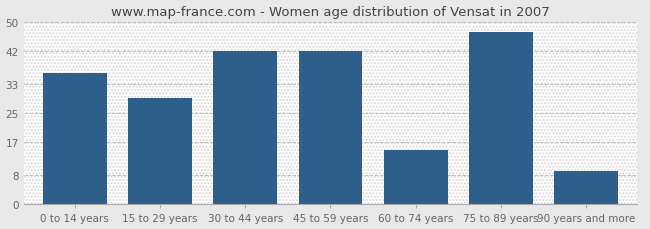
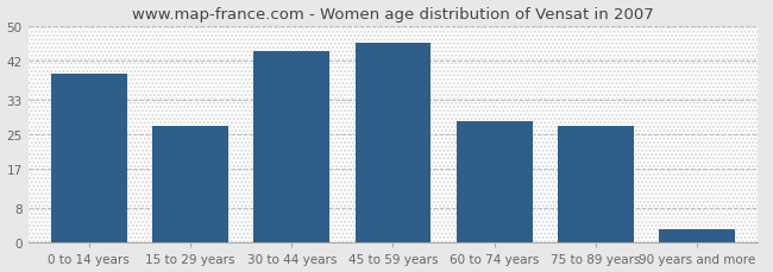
0 to 14 years: 36 -> 39
15 to 29 years: 29 -> 27
30 to 44 years: 42 -> 44
45 to 59 years: 42 -> 46
60 to 74 years: 15 -> 28
75 to 89 years: 47 -> 27
90 years and more: 9 -> 3
